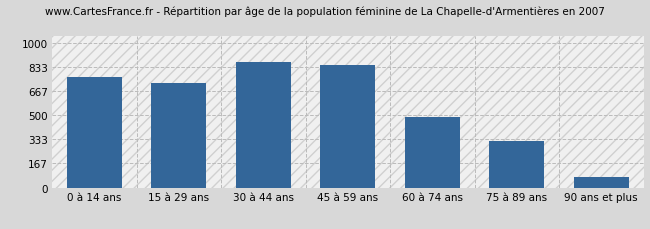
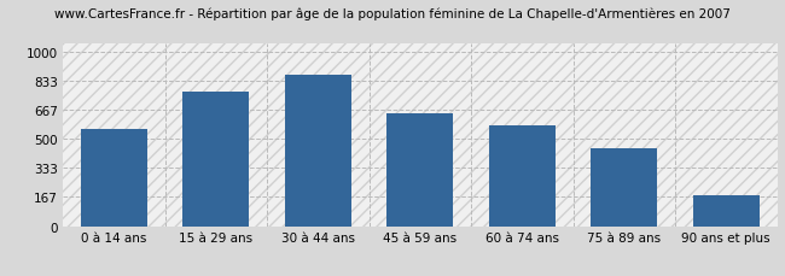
0 à 14 ans: 760 -> 560
15 à 29 ans: 730 -> 770
45 à 59 ans: 850 -> 650
60 à 74 ans: 490 -> 580
75 à 89 ans: 320 -> 450
90 ans et plus: 70 -> 180
